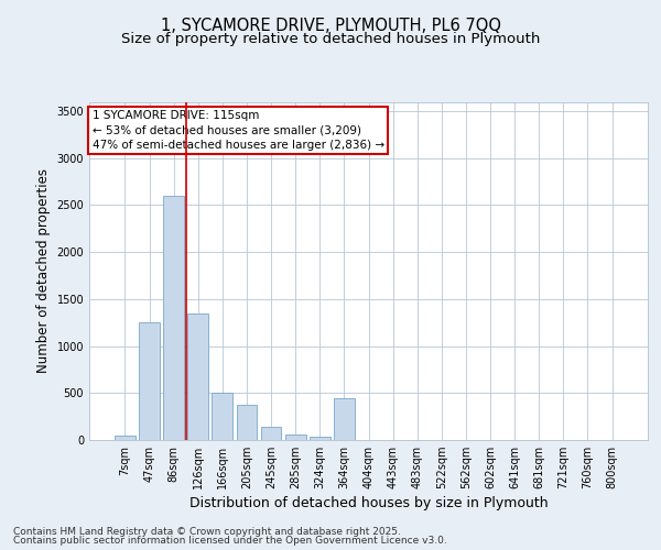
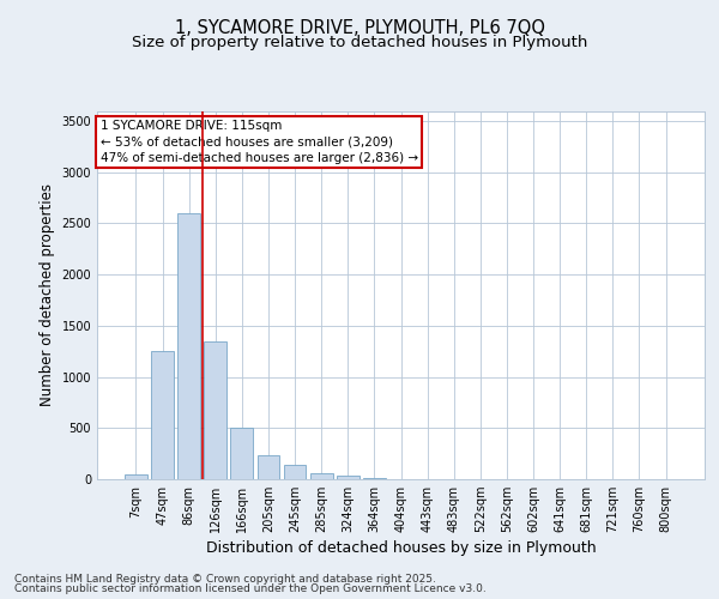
205sqm: 380 -> 230
364sqm: 440 -> 10
